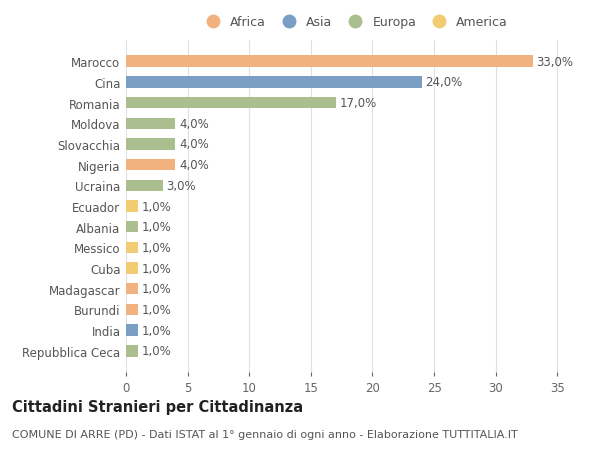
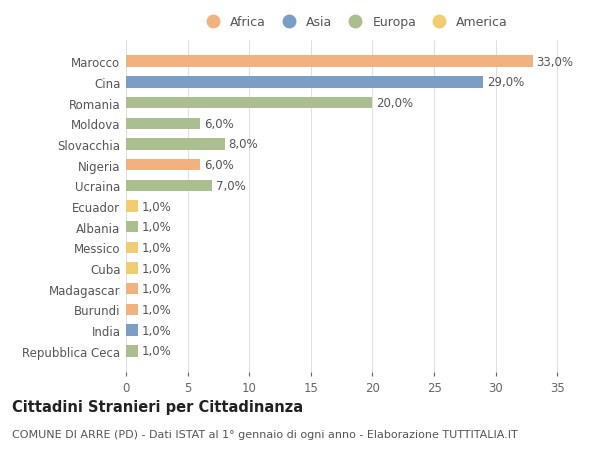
Cina: 24,0% -> 29,0%
Romania: 17,0% -> 20,0%
Moldova: 4,0% -> 6,0%
Slovacchia: 4,0% -> 8,0%
Nigeria: 4,0% -> 6,0%
Ucraina: 3,0% -> 7,0%
